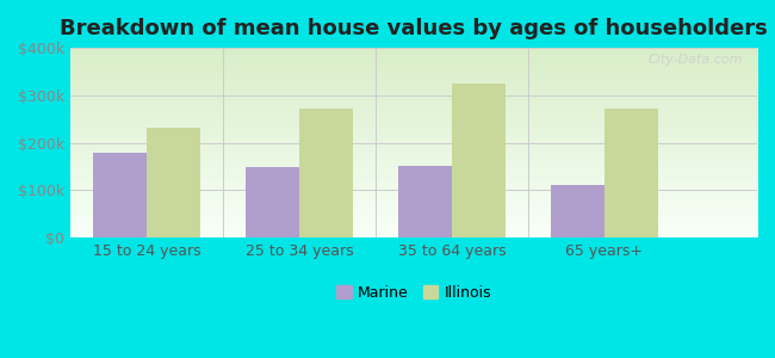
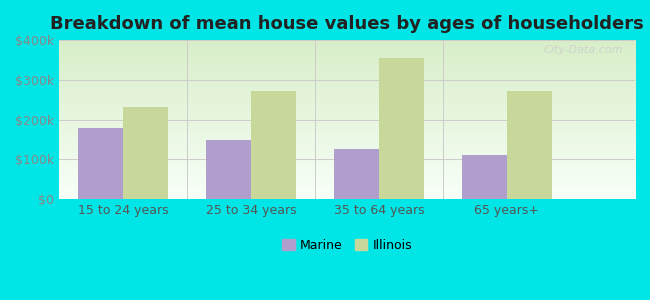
Marine/35 to 64 years: $152k -> $125k
Illinois/35 to 64 years: $325k -> $355k
